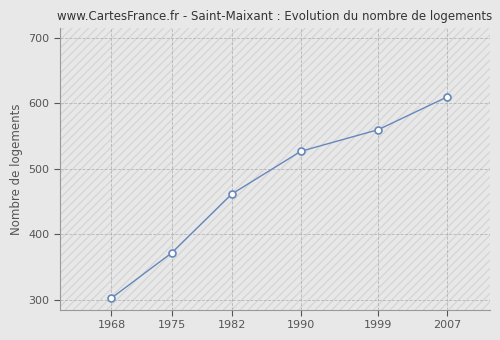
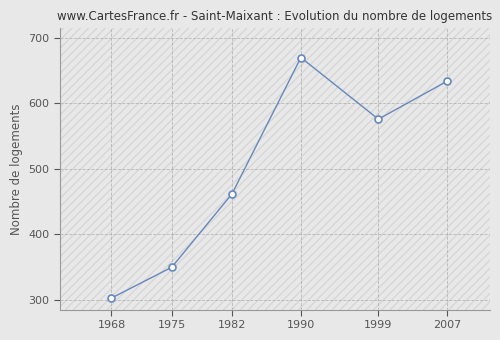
1975: 372 -> 350
1990: 527 -> 670
1999: 560 -> 576
2007: 610 -> 634
